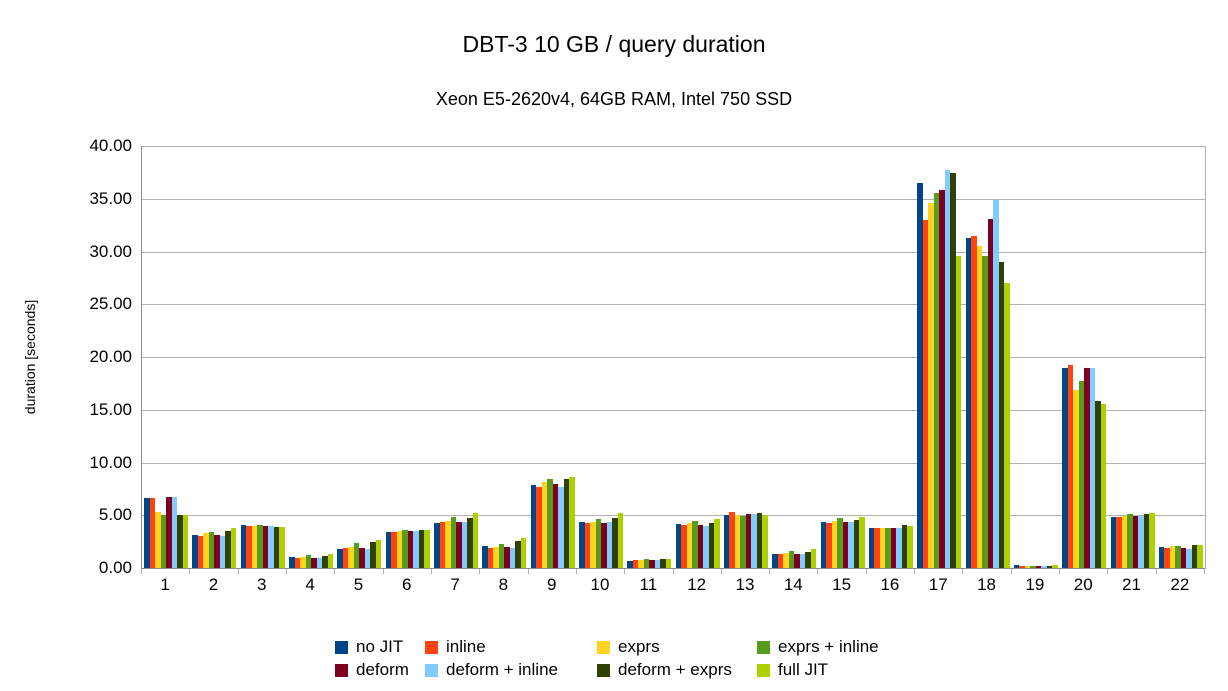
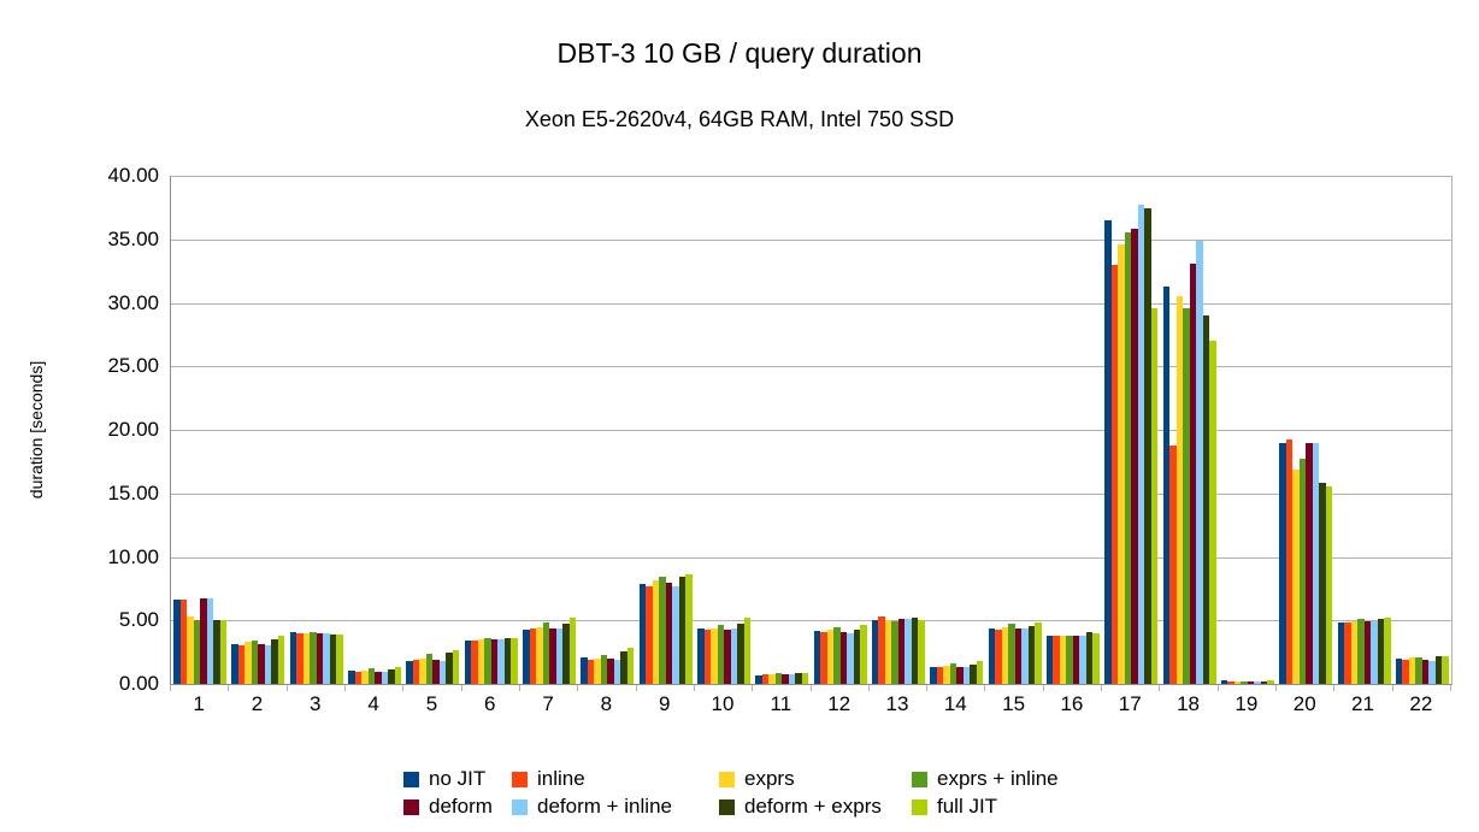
inline/18: 31.5 -> 18.8
